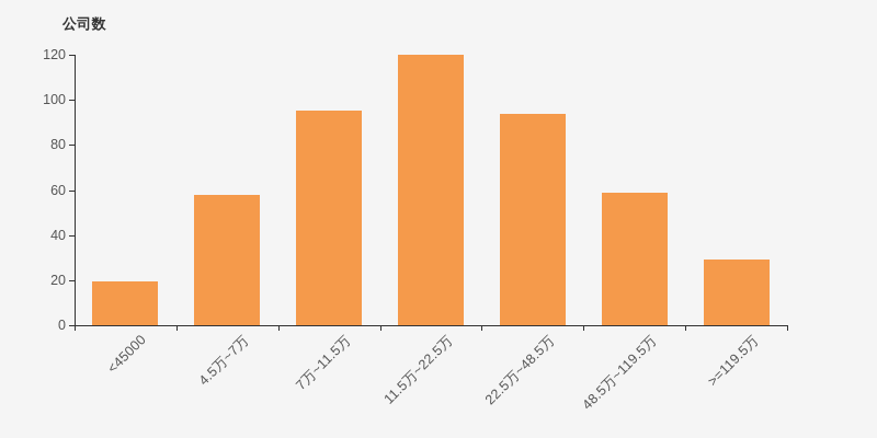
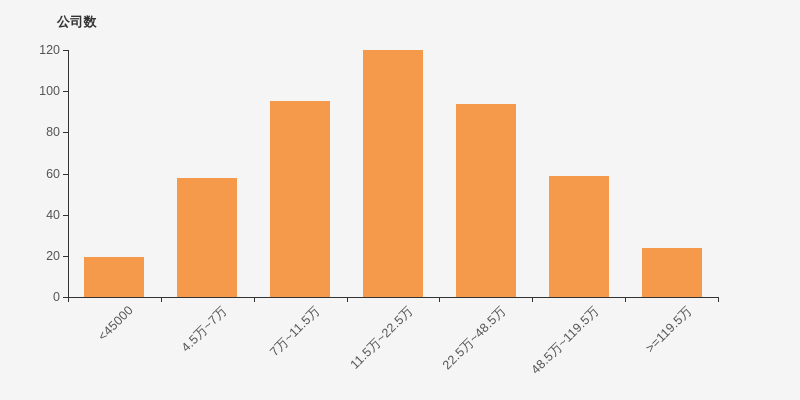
>=119.5万: 29 -> 24
